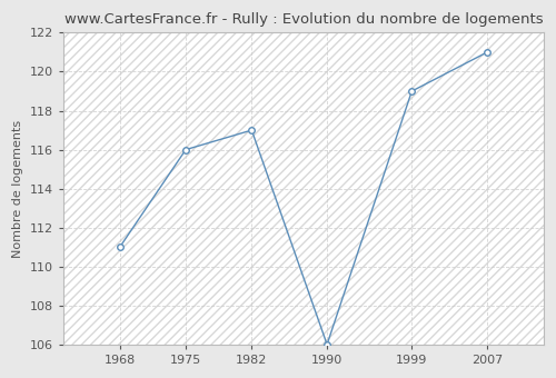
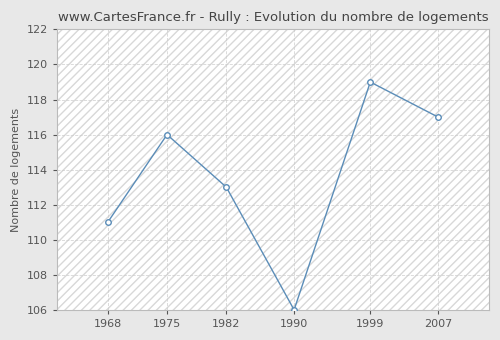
1982: 117 -> 113
2007: 121 -> 117
